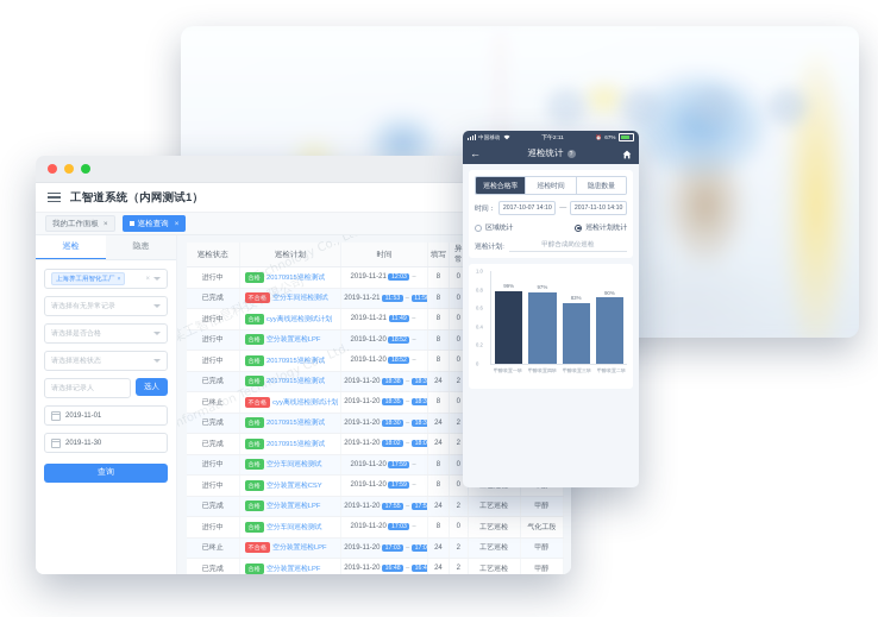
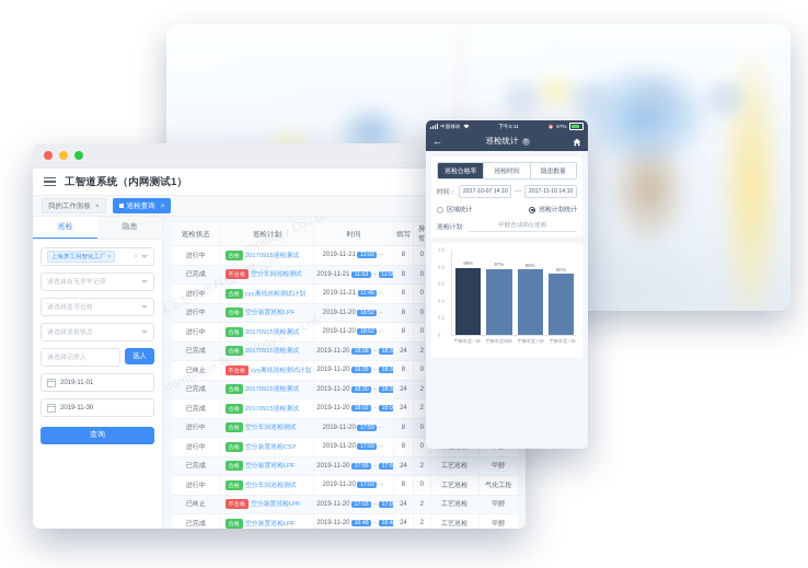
甲醇装置三班: 83% -> 96%
